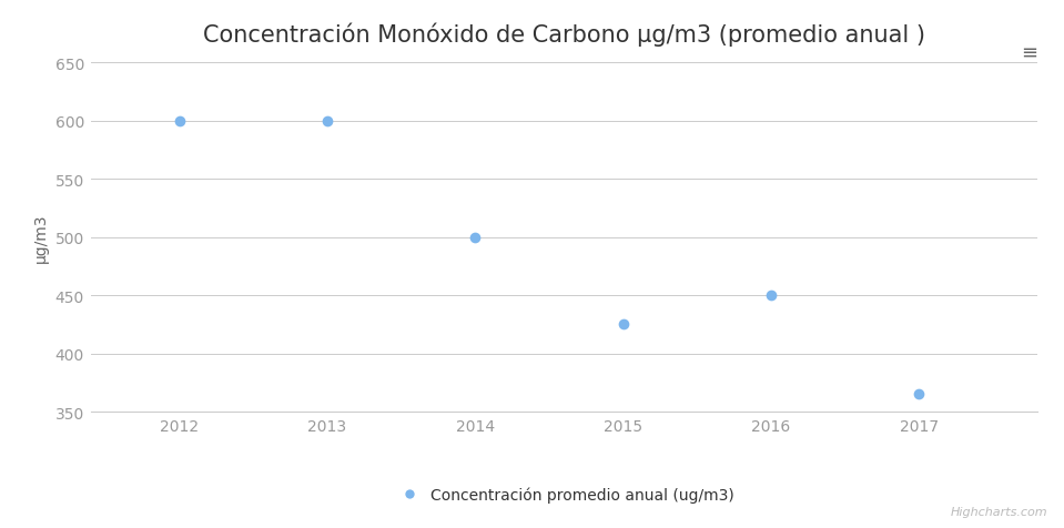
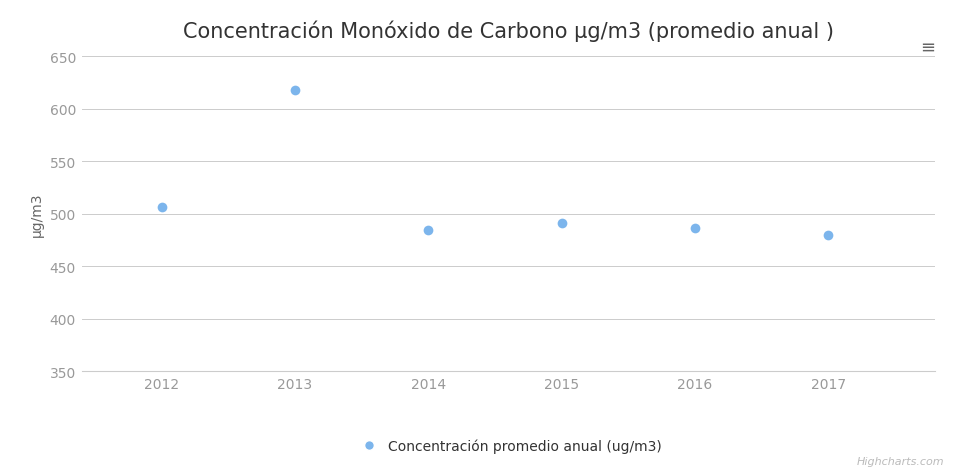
2012: 600 -> 506
2013: 600 -> 618
2014: 500 -> 484
2015: 425 -> 491
2016: 450 -> 486
2017: 365 -> 480
